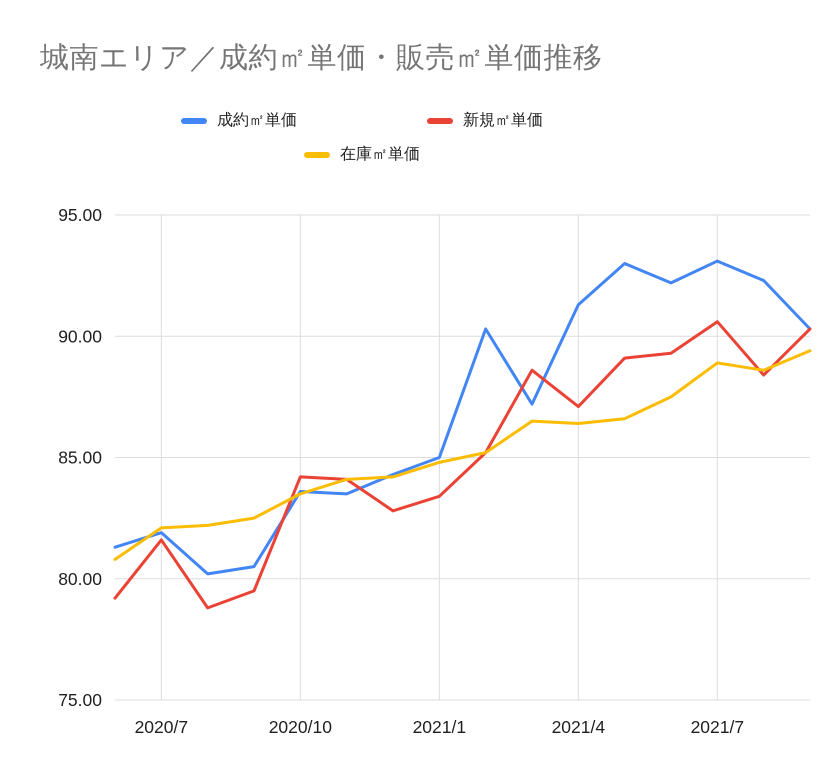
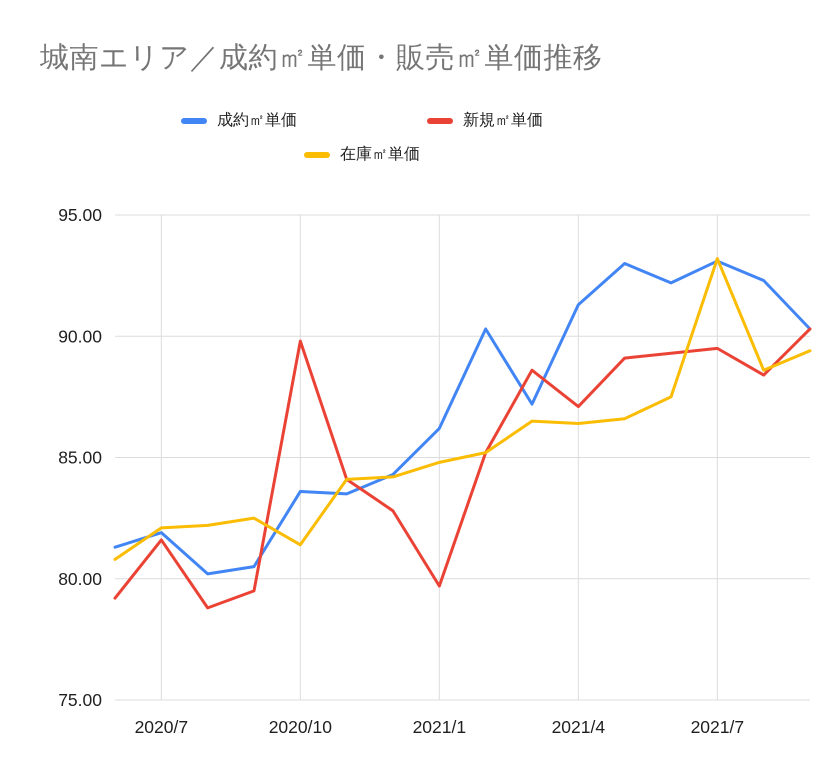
新規㎡単価/2020/10: 84.2 -> 89.8
在庫㎡単価/2020/10: 83.5 -> 81.4
成約㎡単価/2021/1: 85.0 -> 86.2
新規㎡単価/2021/1: 83.4 -> 79.7
新規㎡単価/2021/7: 90.6 -> 89.5
在庫㎡単価/2021/7: 88.9 -> 93.2
